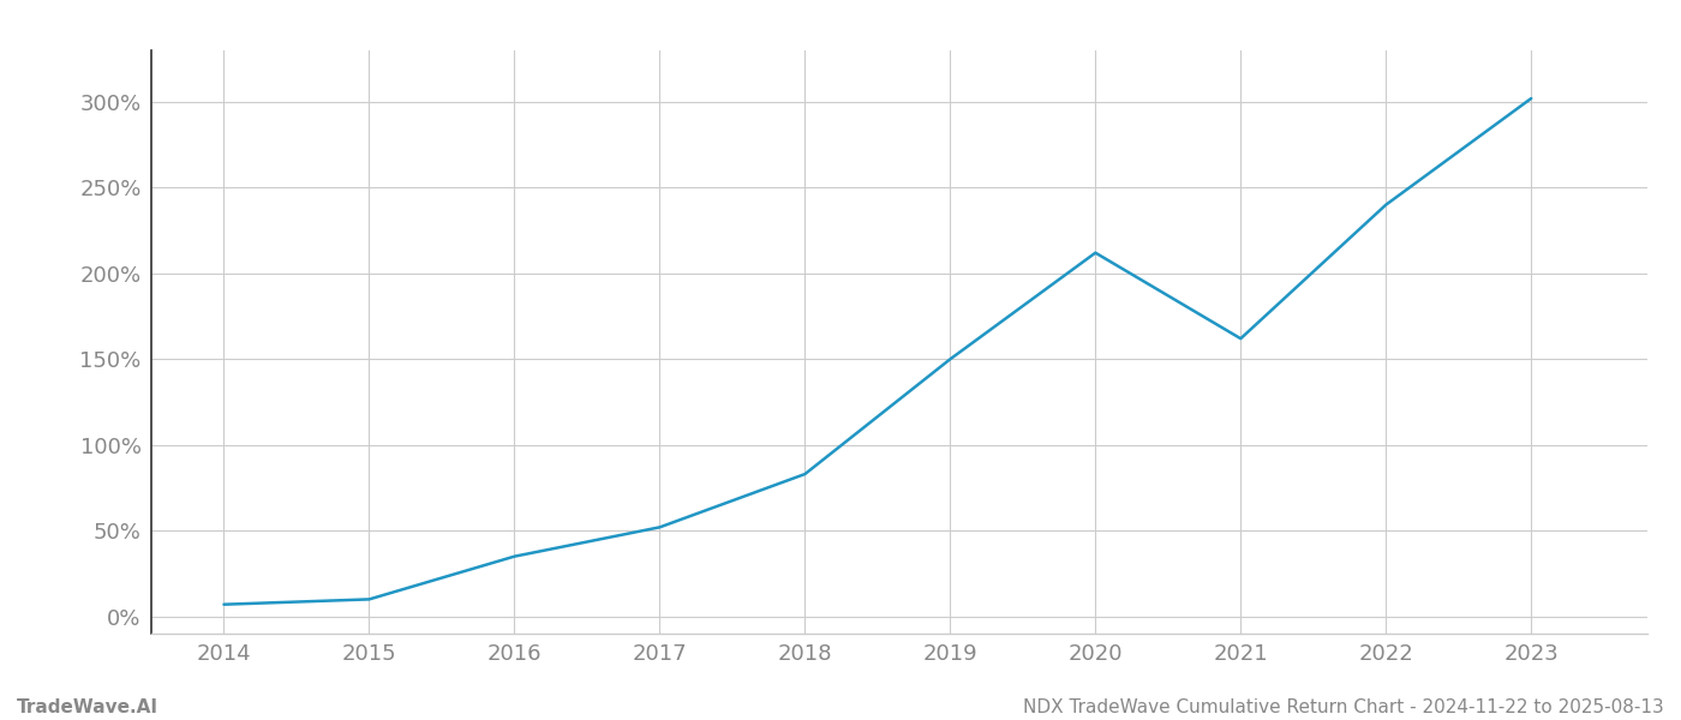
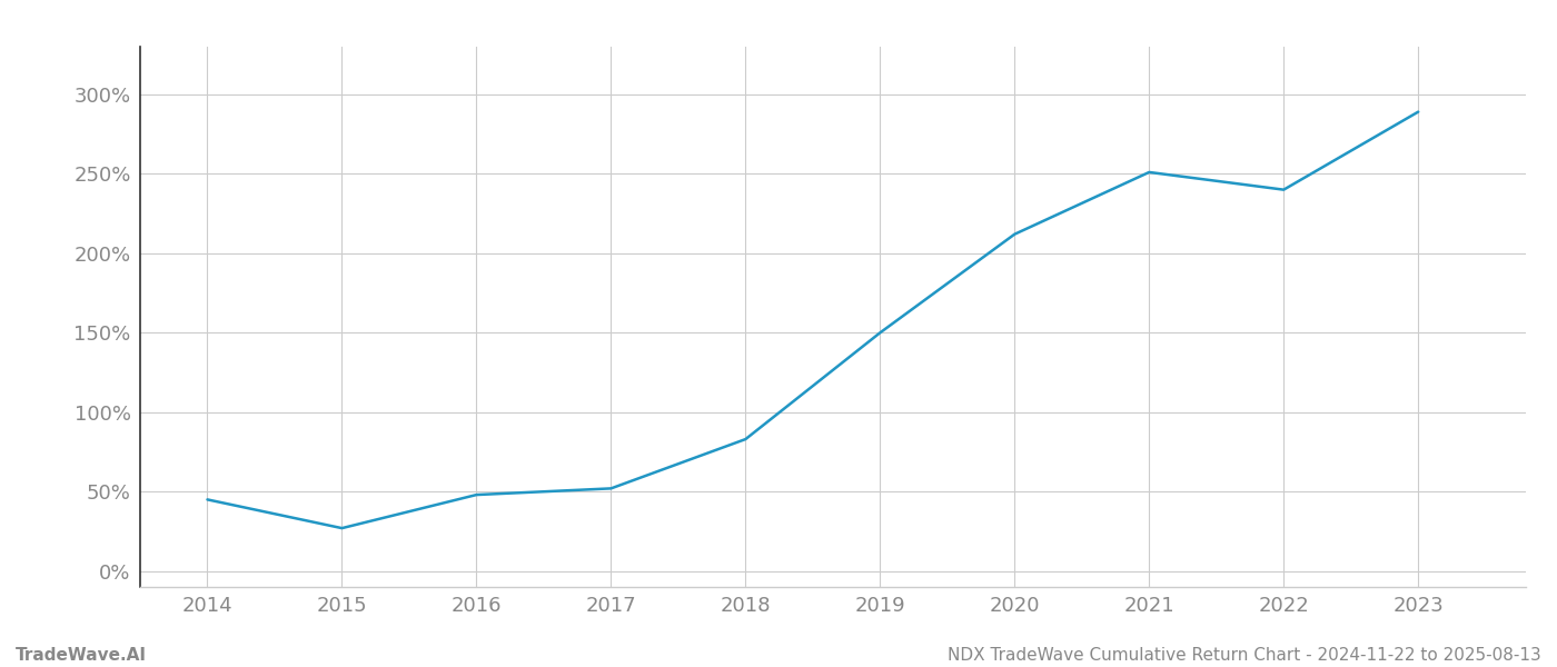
2014: 7% -> 45%
2015: 10% -> 27%
2016: 35% -> 48%
2021: 162% -> 251%
2023: 302% -> 289%
